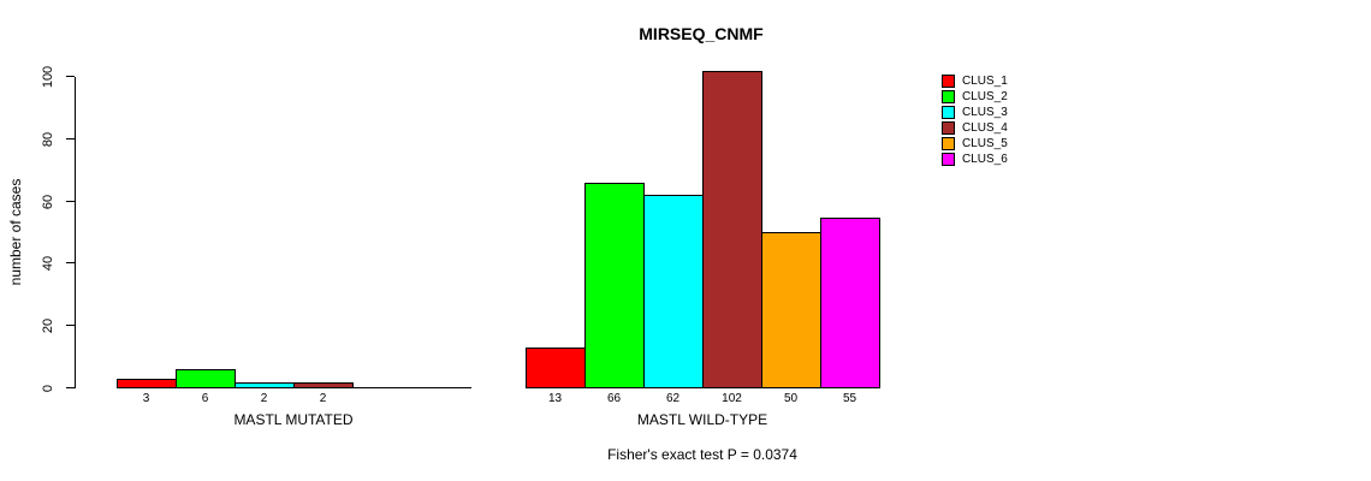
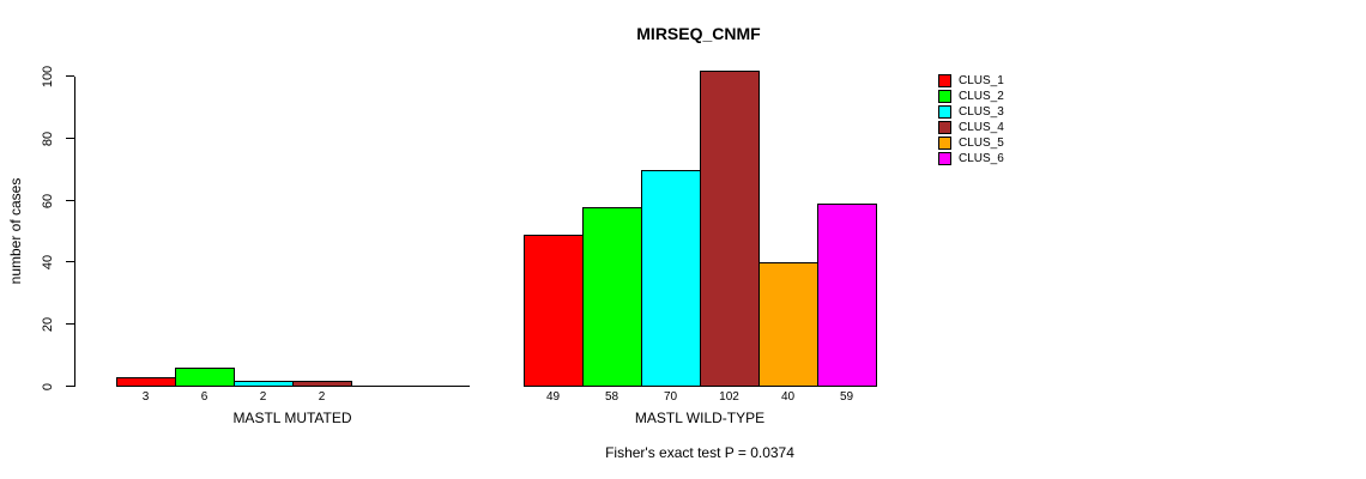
CLUS_1/MASTL WILD-TYPE: 13 -> 49
CLUS_2/MASTL WILD-TYPE: 66 -> 58
CLUS_3/MASTL WILD-TYPE: 62 -> 70
CLUS_5/MASTL WILD-TYPE: 50 -> 40
CLUS_6/MASTL WILD-TYPE: 55 -> 59
